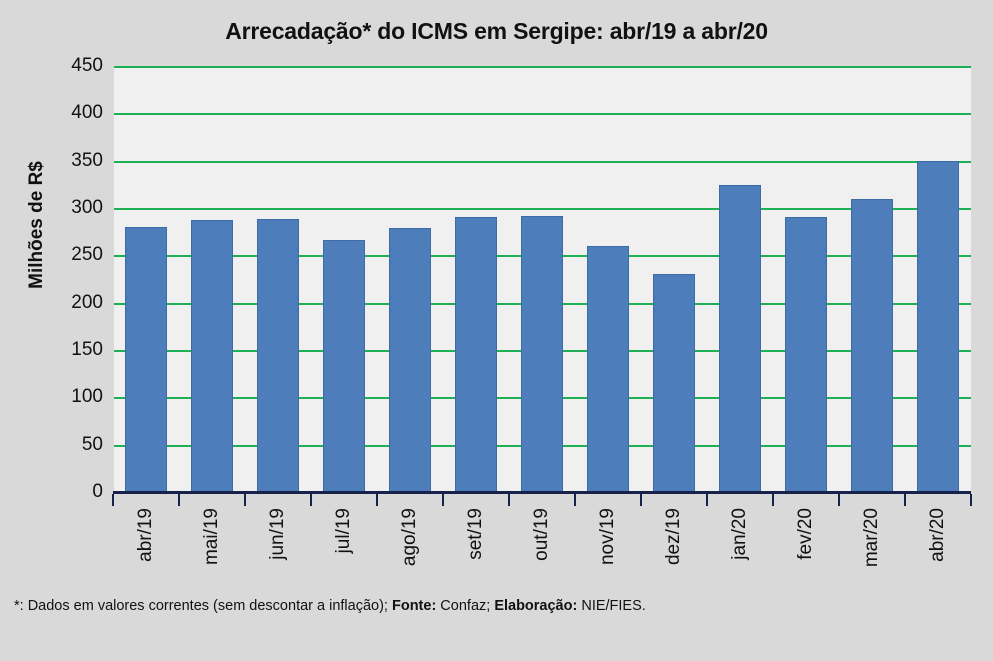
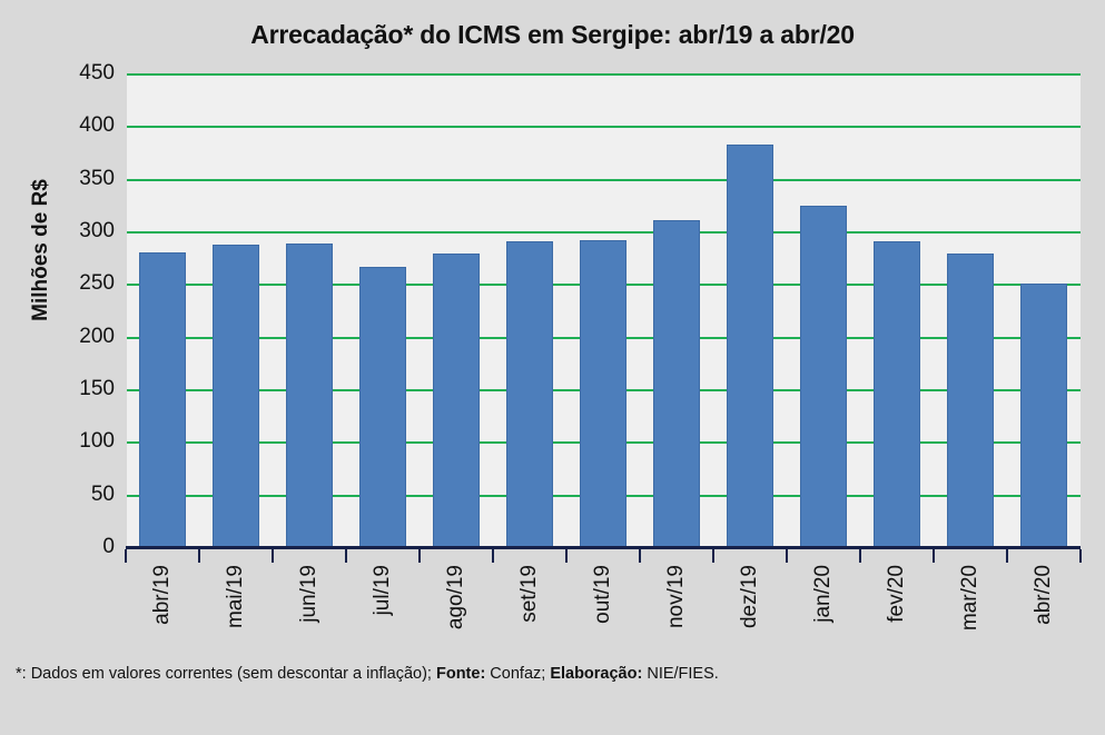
nov/19: 260 -> 310
dez/19: 230 -> 380
mar/20: 310 -> 280
abr/20: 350 -> 250
